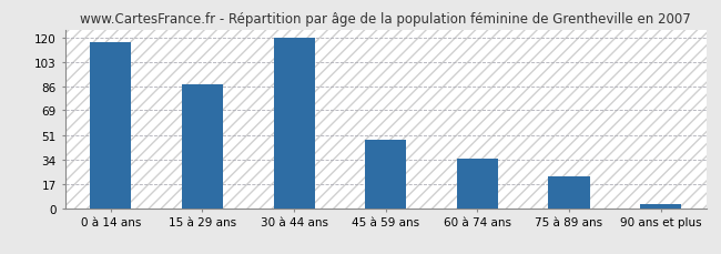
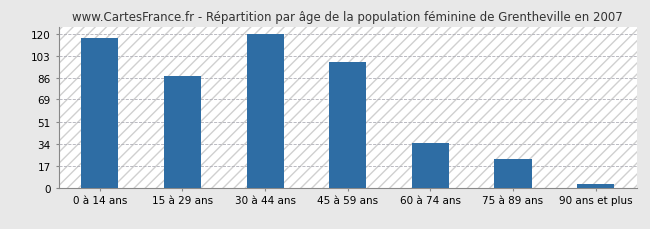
45 à 59 ans: 48 -> 98
